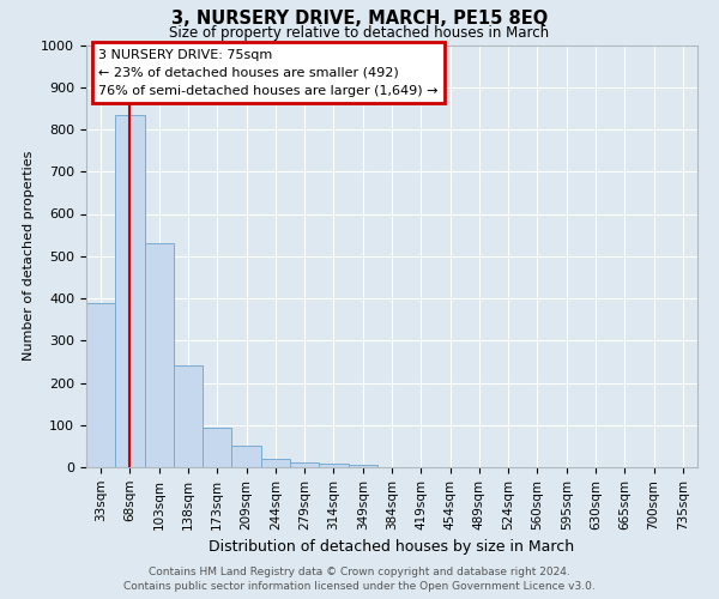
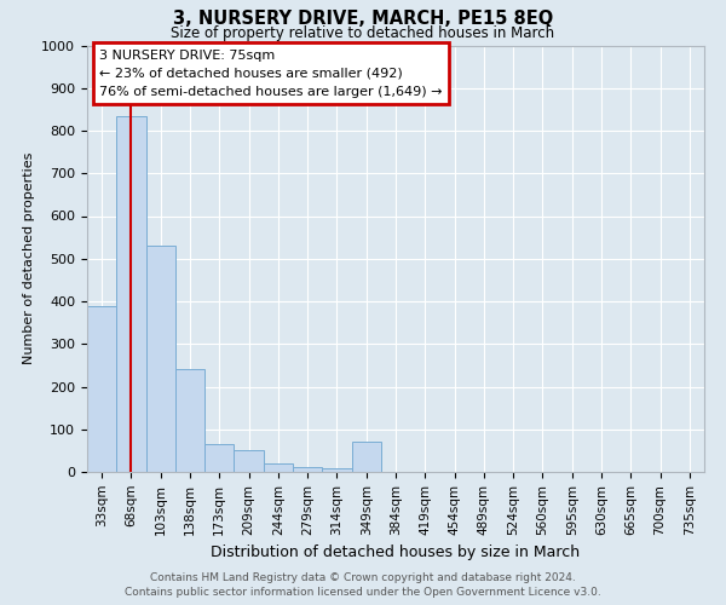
173sqm: 95 -> 65
349sqm: 5 -> 70
